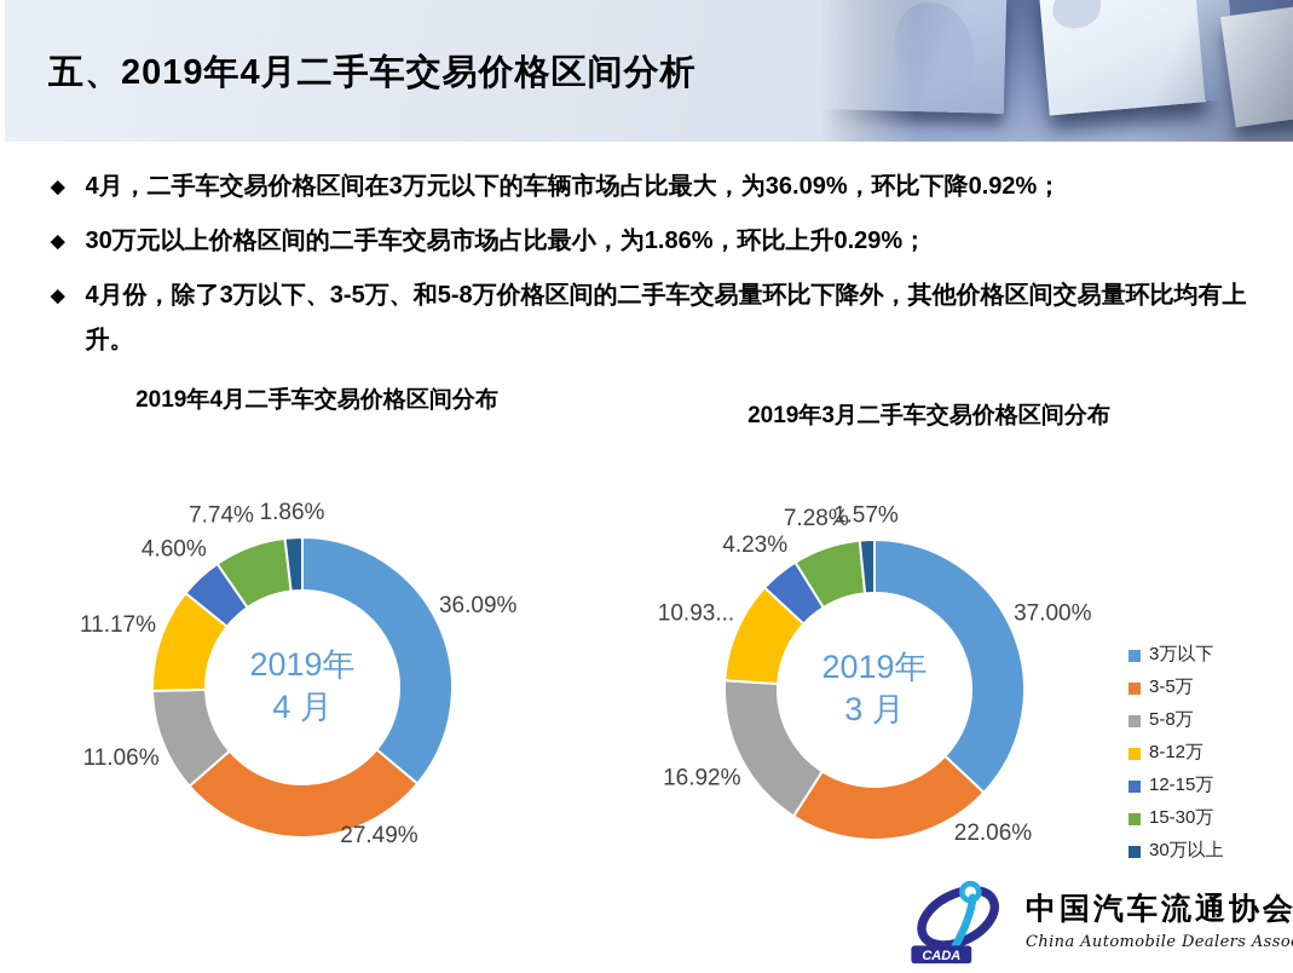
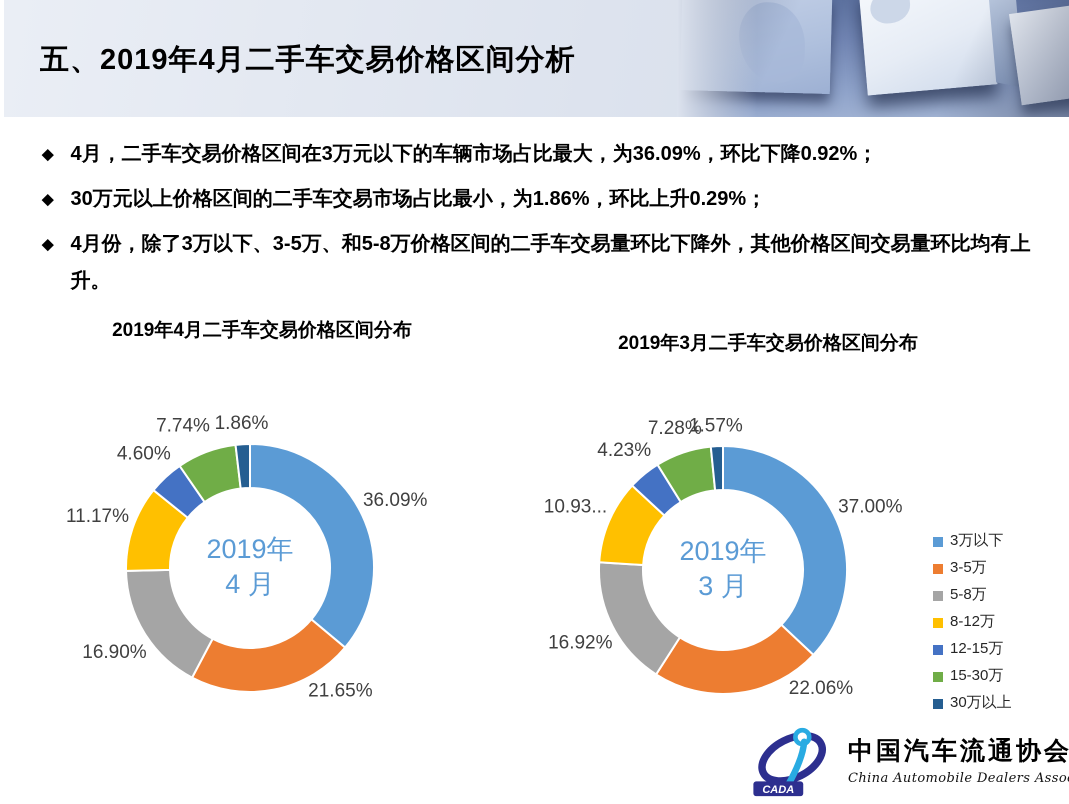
2019年4月二手车交易价格区间分布/3-5万: 27.49% -> 21.65%
2019年4月二手车交易价格区间分布/5-8万: 11.06% -> 16.90%
